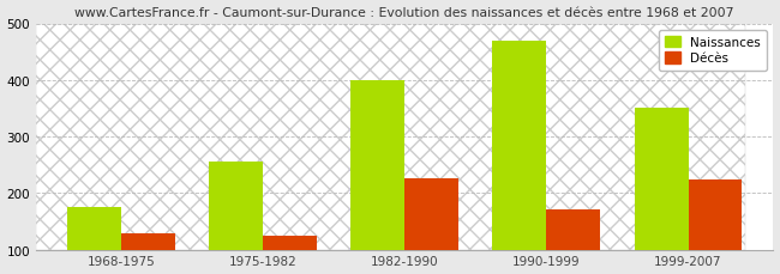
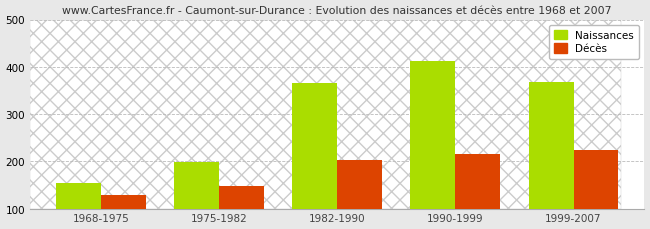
Naissances/1968-1975: 175 -> 155
Naissances/1975-1982: 255 -> 198
Décès/1975-1982: 125 -> 148
Naissances/1982-1990: 400 -> 365
Décès/1982-1990: 225 -> 203
Naissances/1990-1999: 470 -> 412
Décès/1990-1999: 170 -> 215
Naissances/1999-2007: 350 -> 368
